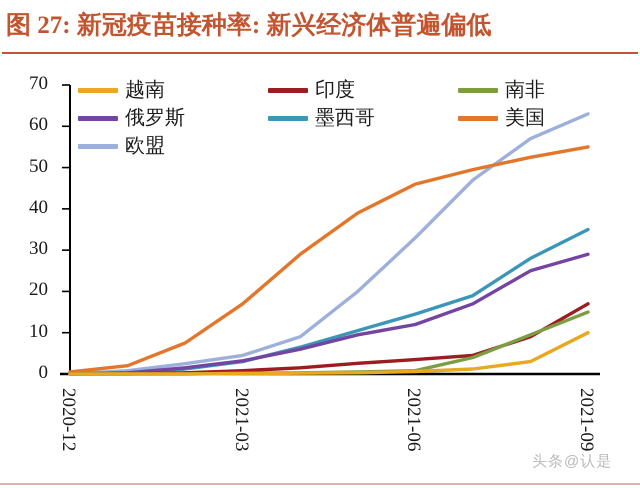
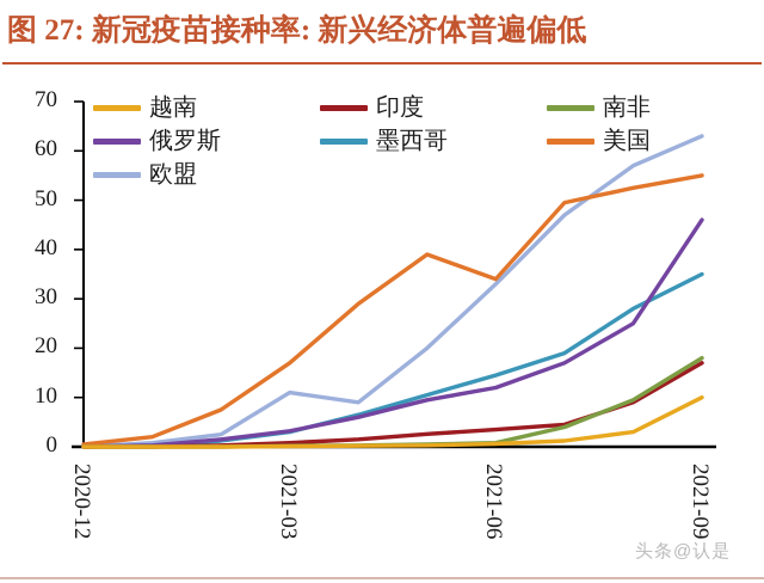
欧盟/2021-03: 4 -> 11
美国/2021-06: 46 -> 34
俄罗斯/2021-09: 29 -> 46
南非/2021-09: 15 -> 18
